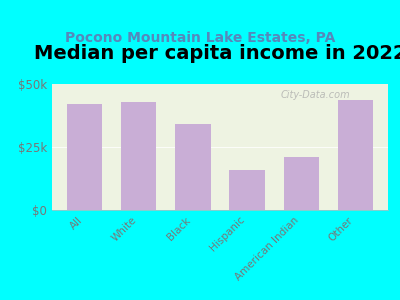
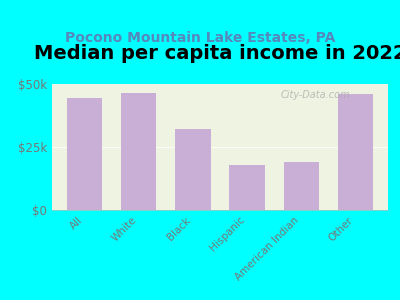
All: $42.0k -> $44.5k
White: $43.0k -> $46.5k
Black: $34.0k -> $32.0k
Hispanic: $16.0k -> $18.0k
American Indian: $21.0k -> $19.0k
Other: $43.5k -> $46.0k
